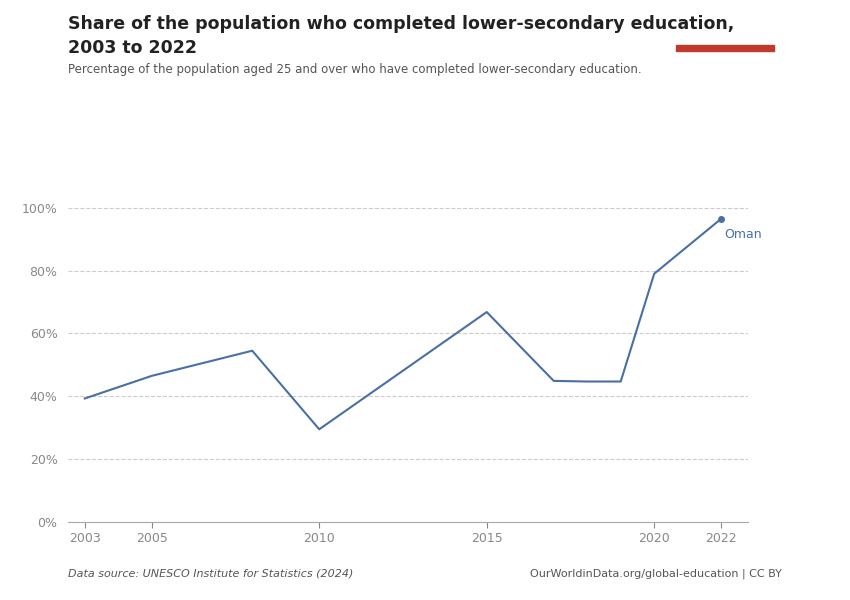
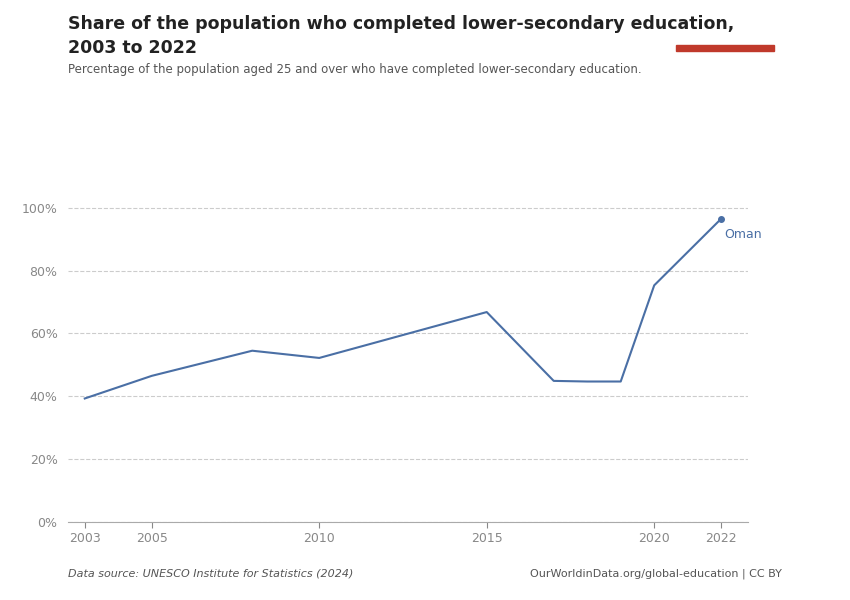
2010: 29.5% -> 52.2%
2020: 79.0% -> 75.3%
